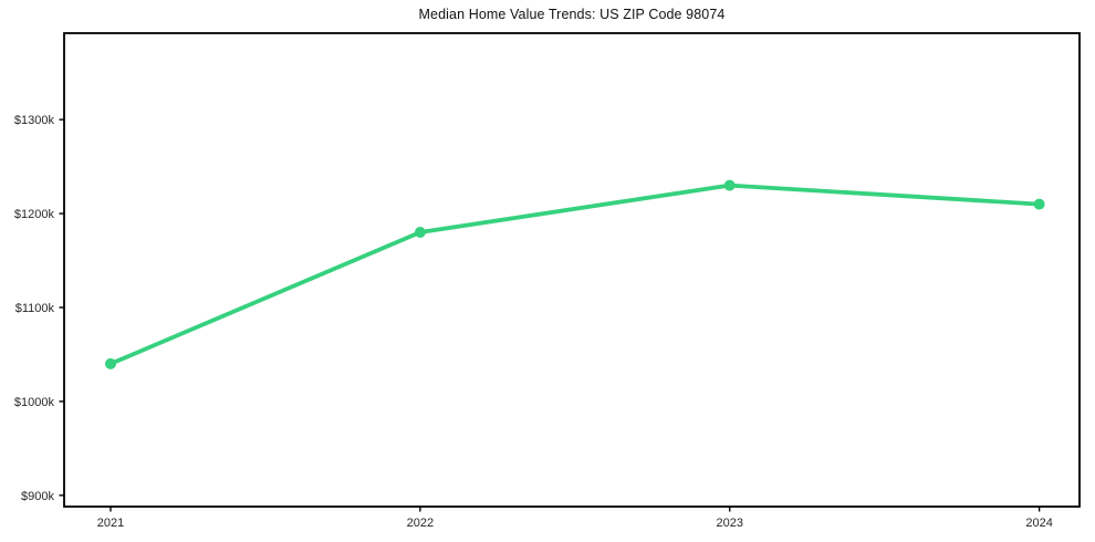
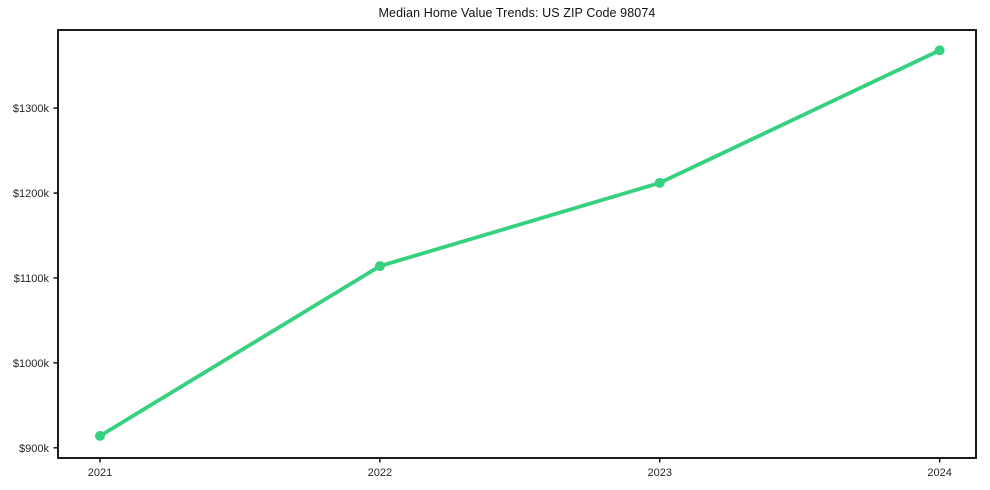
2021: $1040k -> $910k
2022: $1180k -> $1110k
2023: $1230k -> $1210k
2024: $1210k -> $1370k
